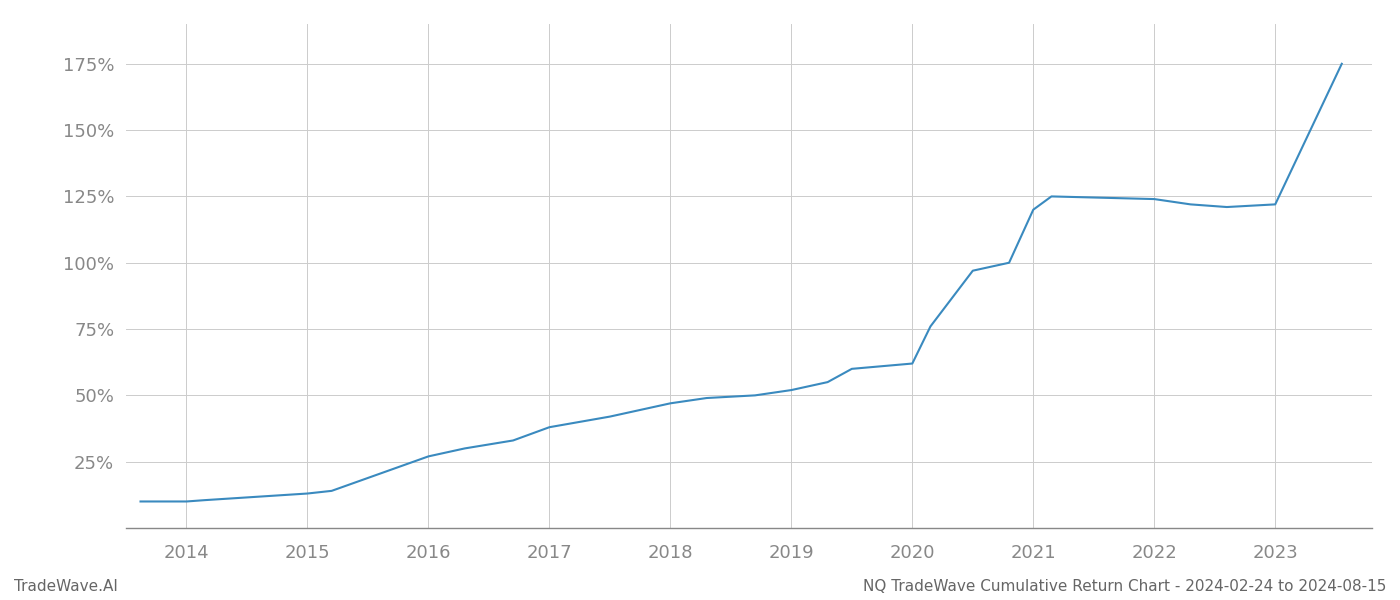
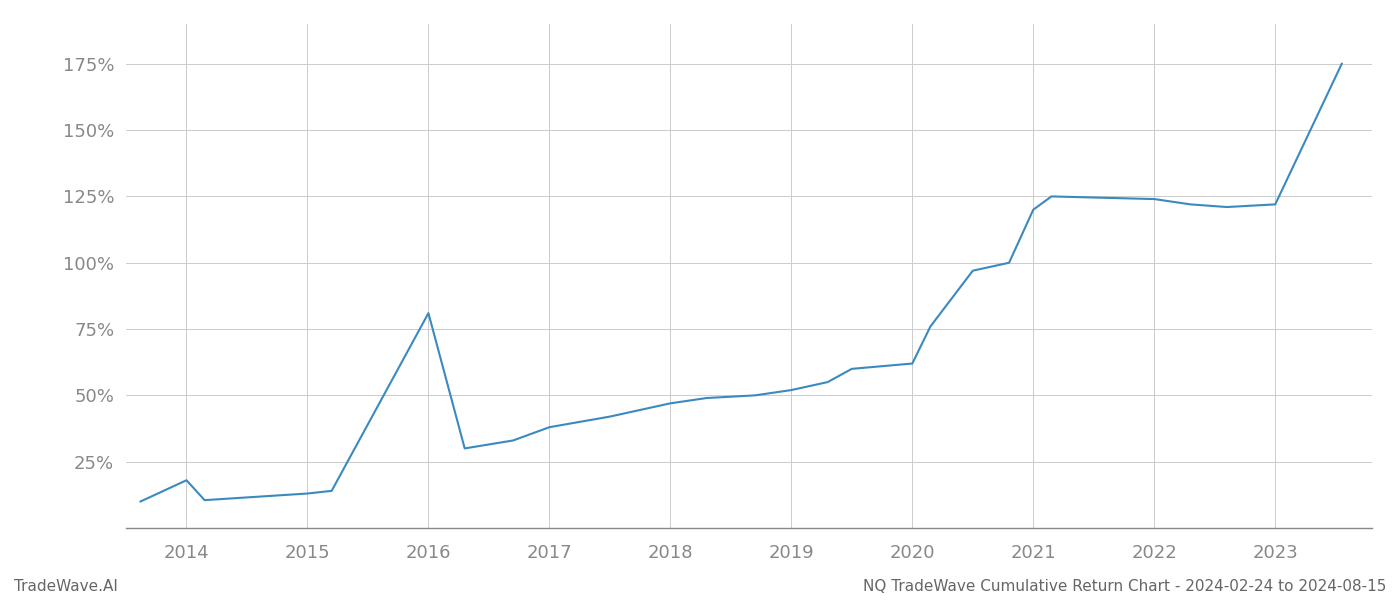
2014: 10.0% -> 18.0%
2016: 27.0% -> 81.0%
